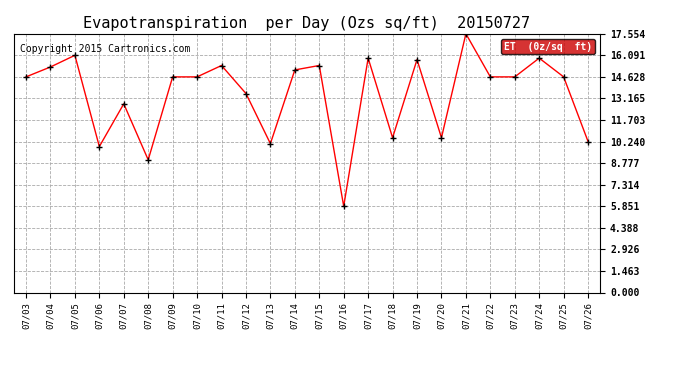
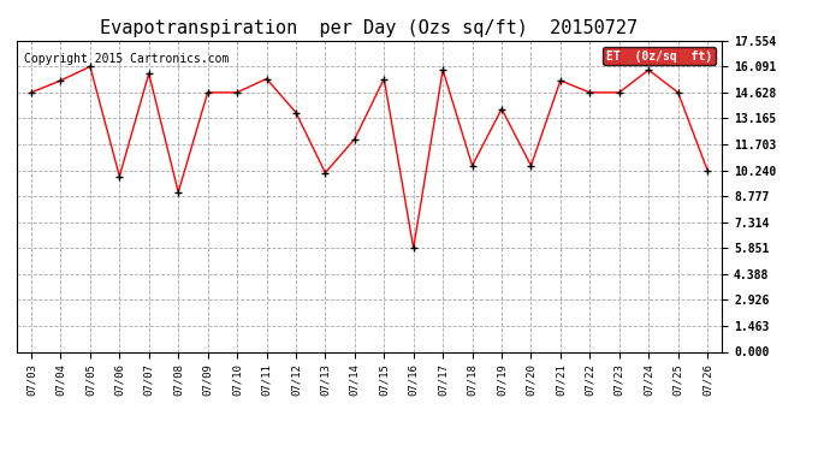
07/07: 12.8 -> 15.7
07/14: 15.1 -> 12.0
07/19: 15.8 -> 13.7
07/21: 17.6 -> 15.3
